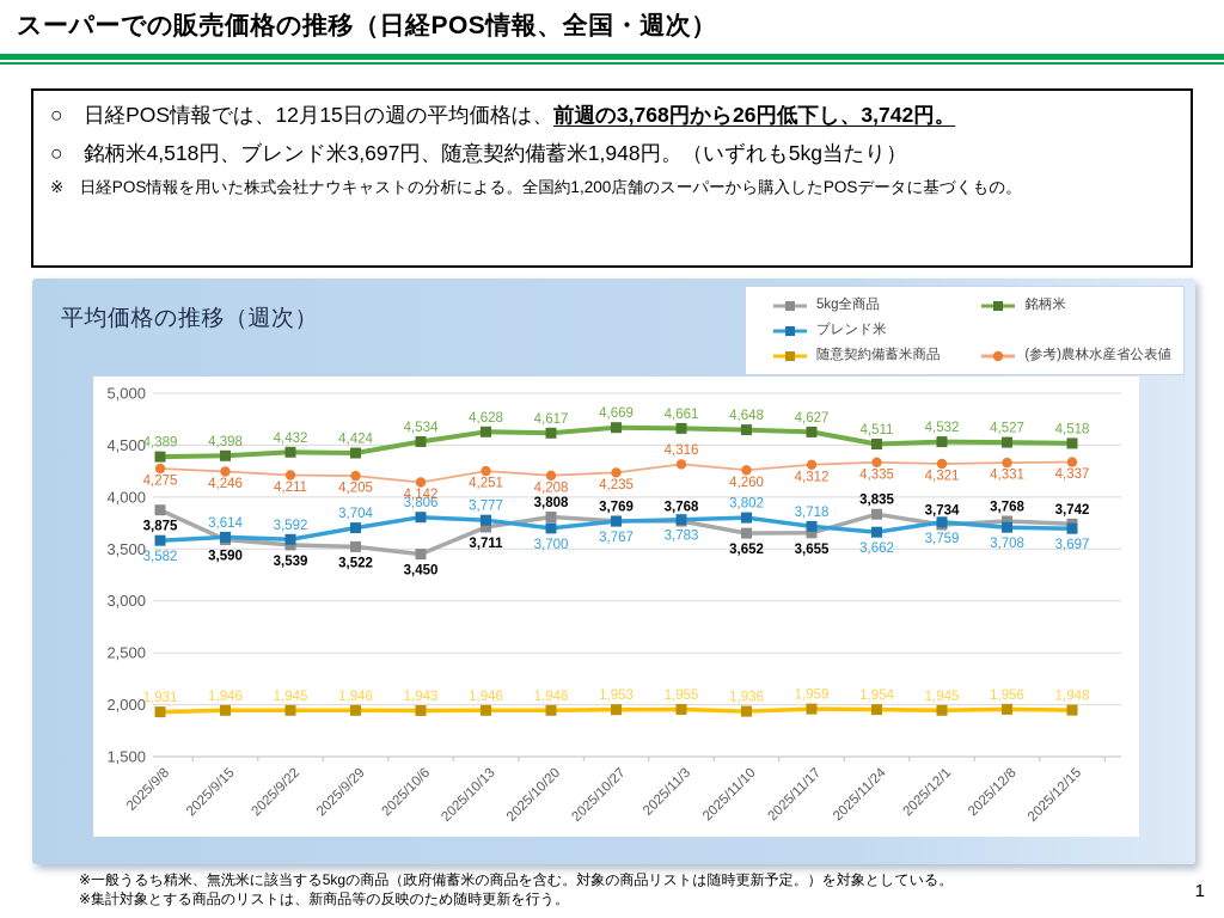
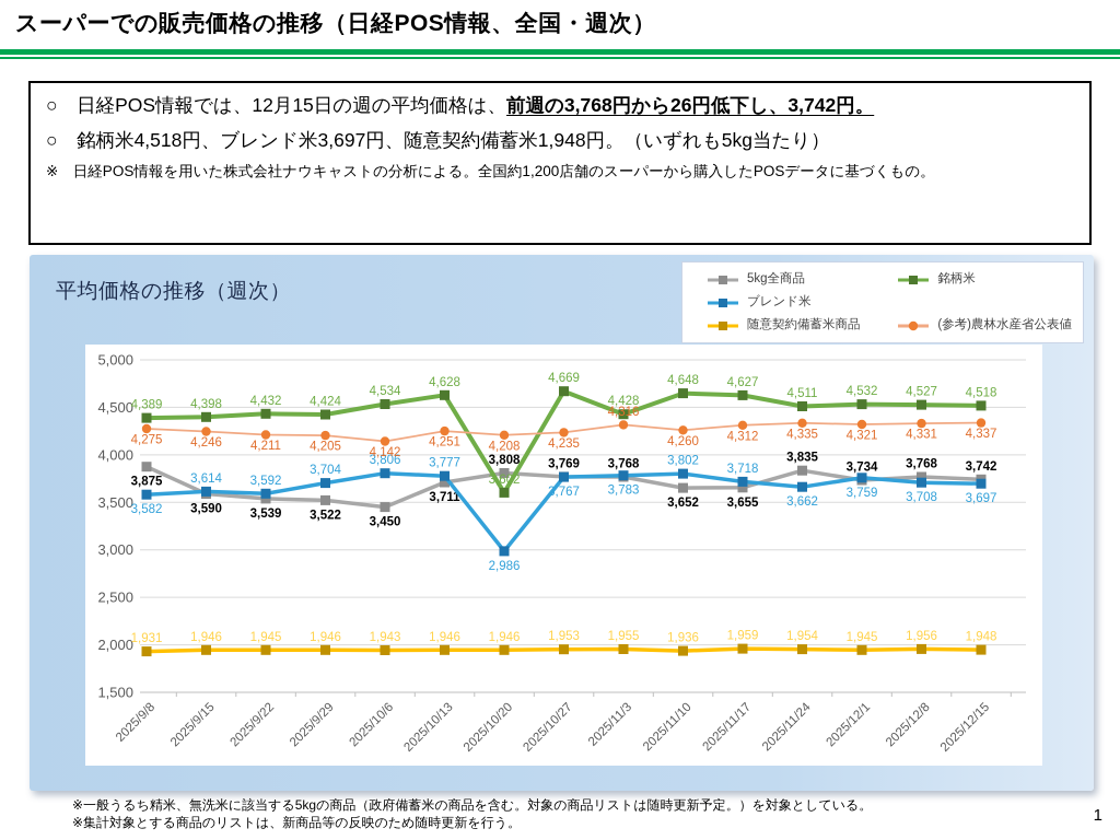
銘柄米/2025/10/20: 4,617 -> 3,602
ブレンド米/2025/10/20: 3,700 -> 2,986
銘柄米/2025/11/3: 4,661 -> 4,428
